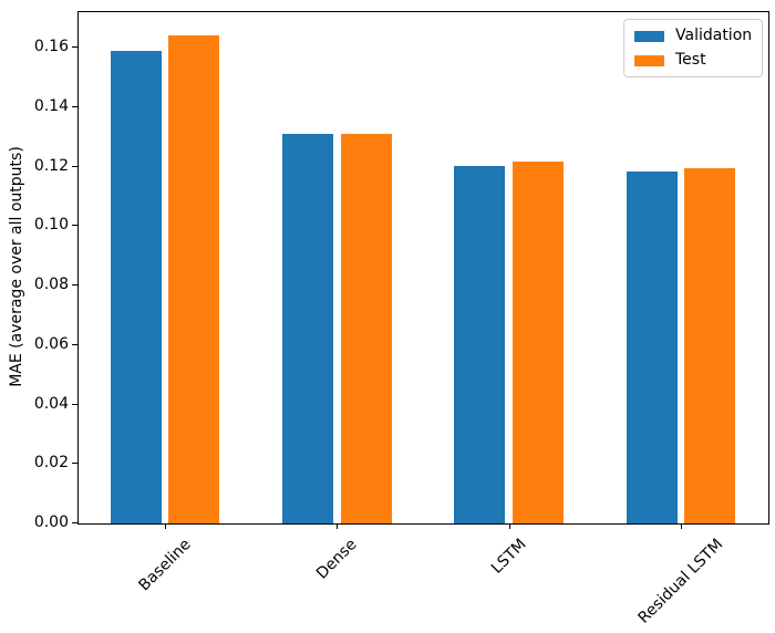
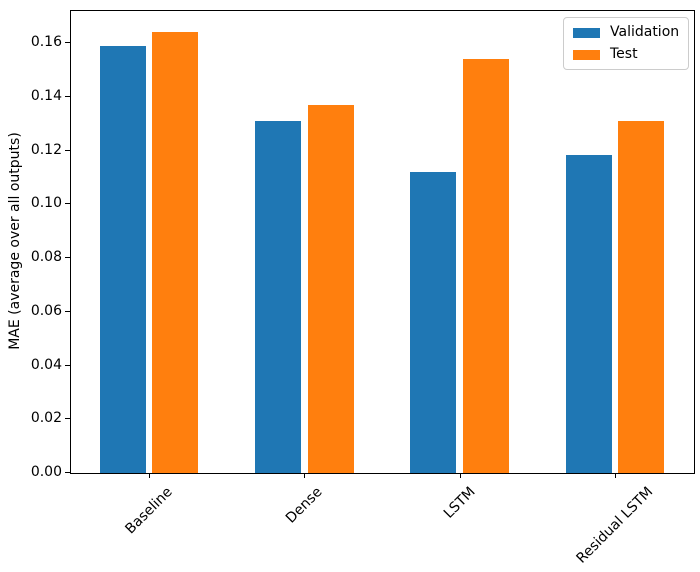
Test/Dense: 0.131 -> 0.137
Validation/LSTM: 0.120 -> 0.112
Test/LSTM: 0.122 -> 0.154
Test/Residual LSTM: 0.119 -> 0.131
